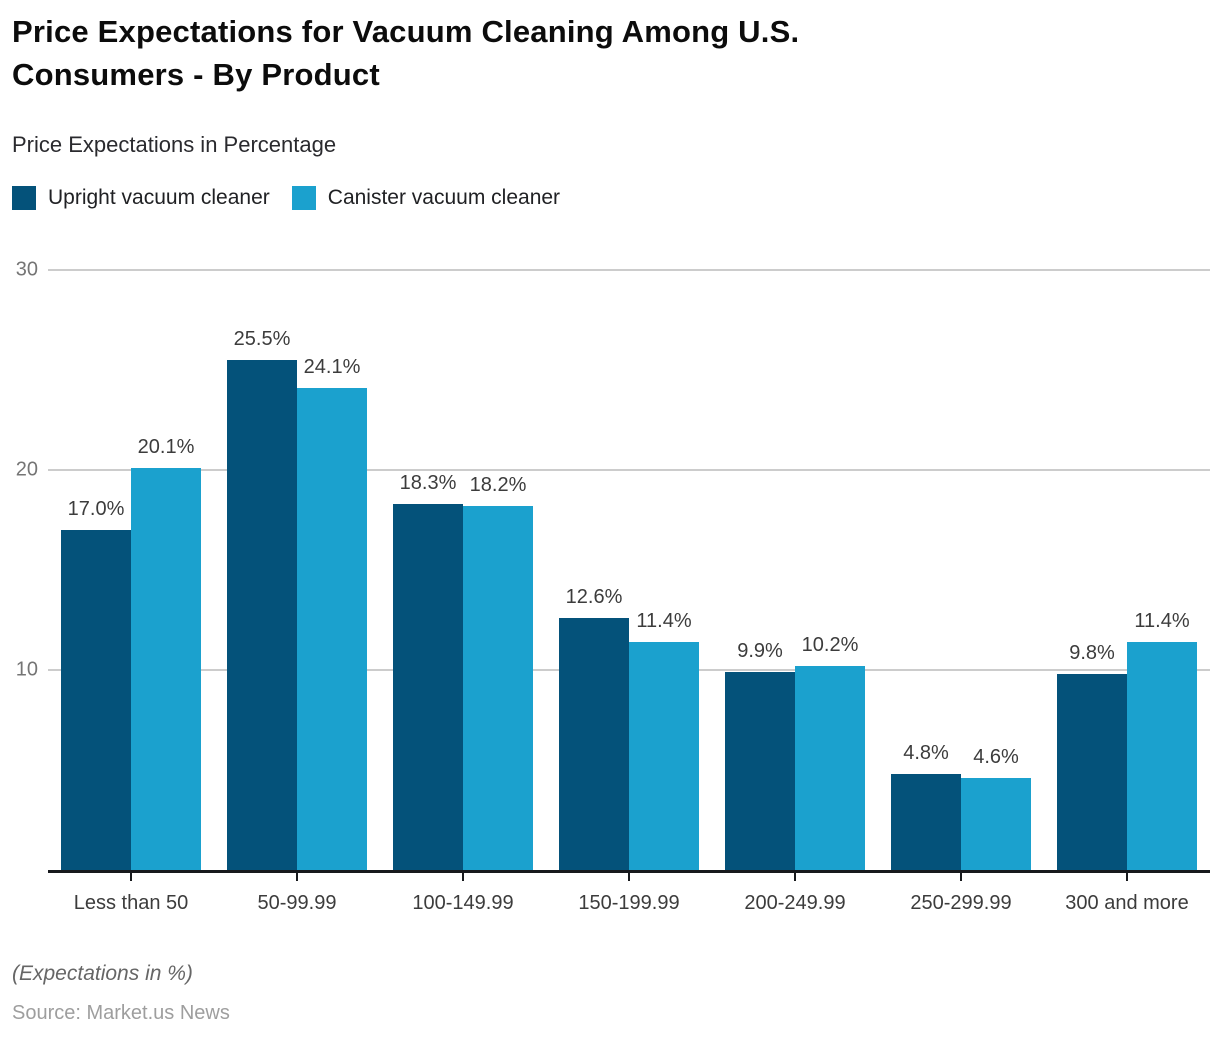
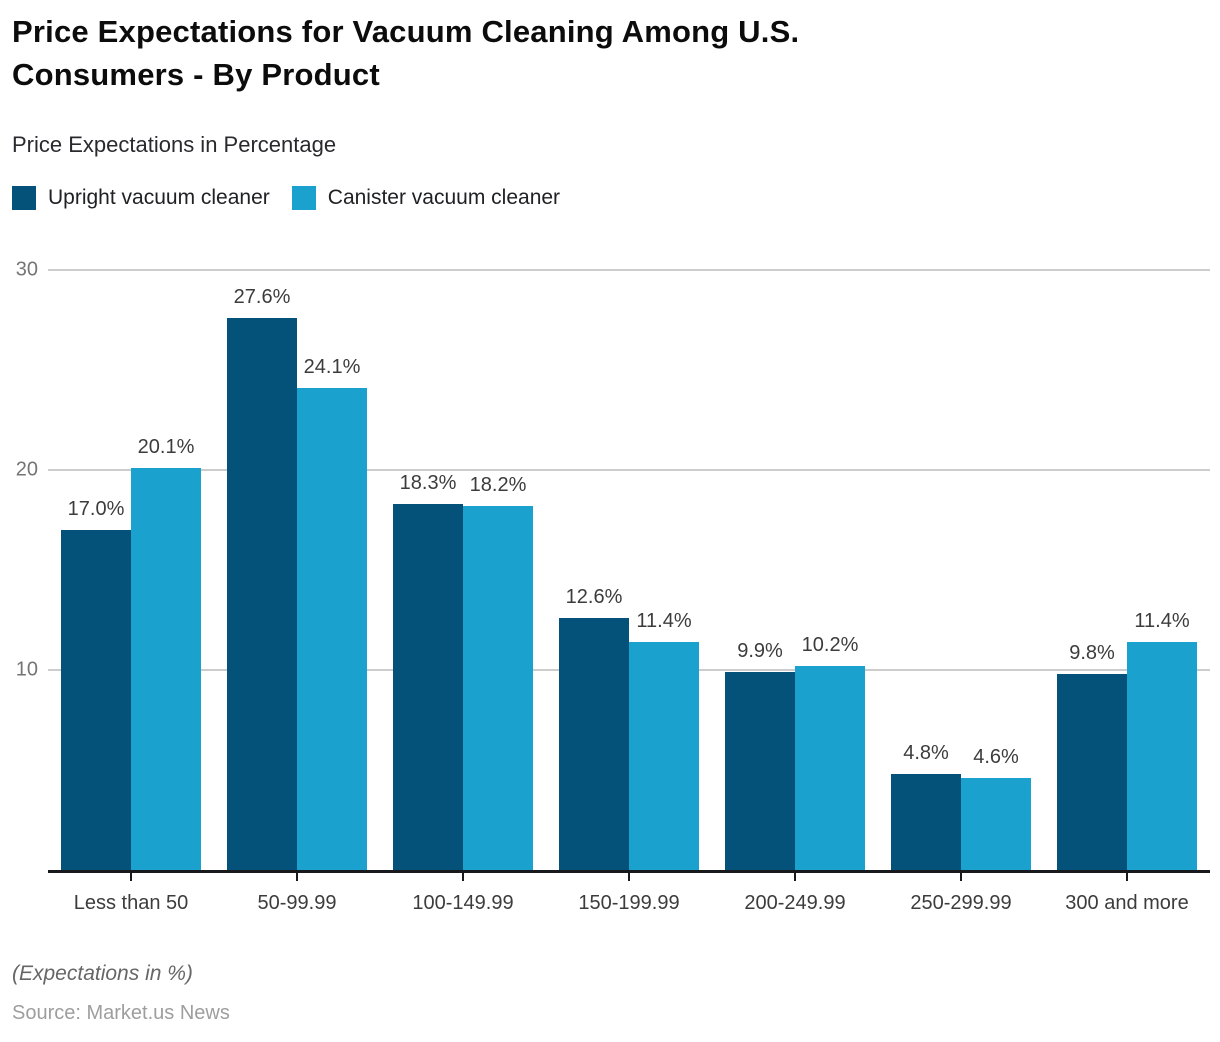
Upright vacuum cleaner/50-99.99: 25.5% -> 27.6%
